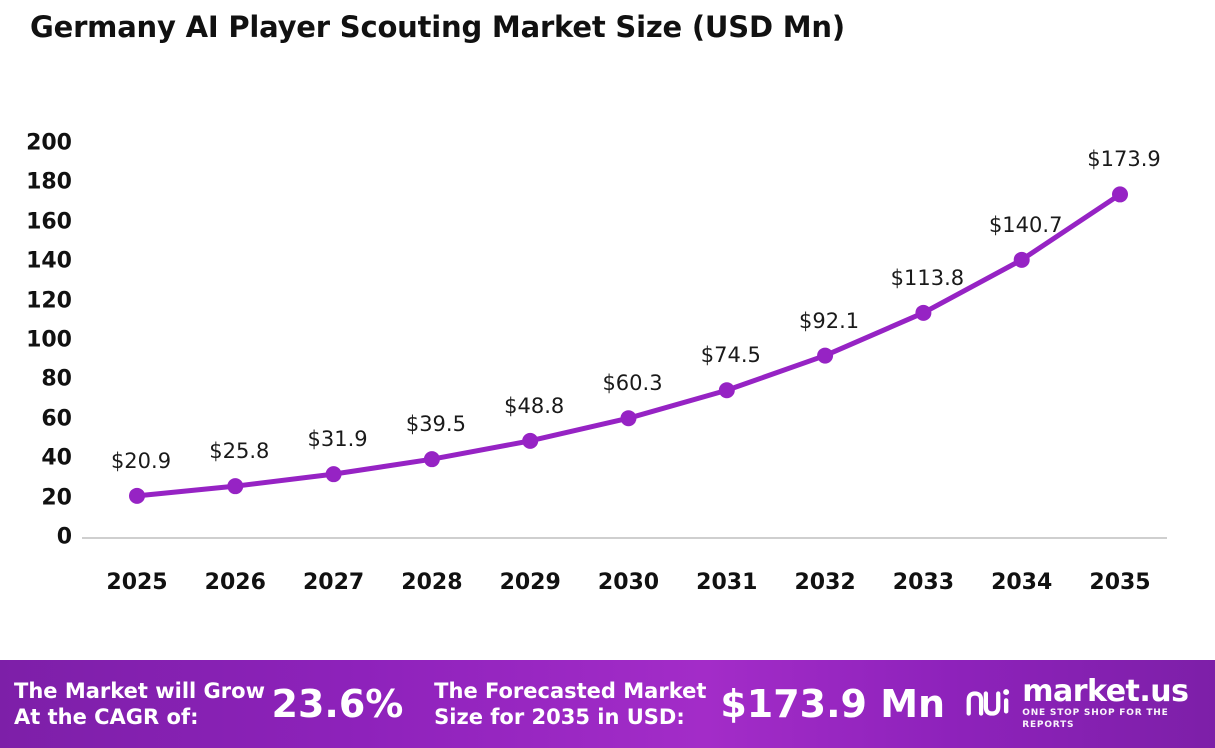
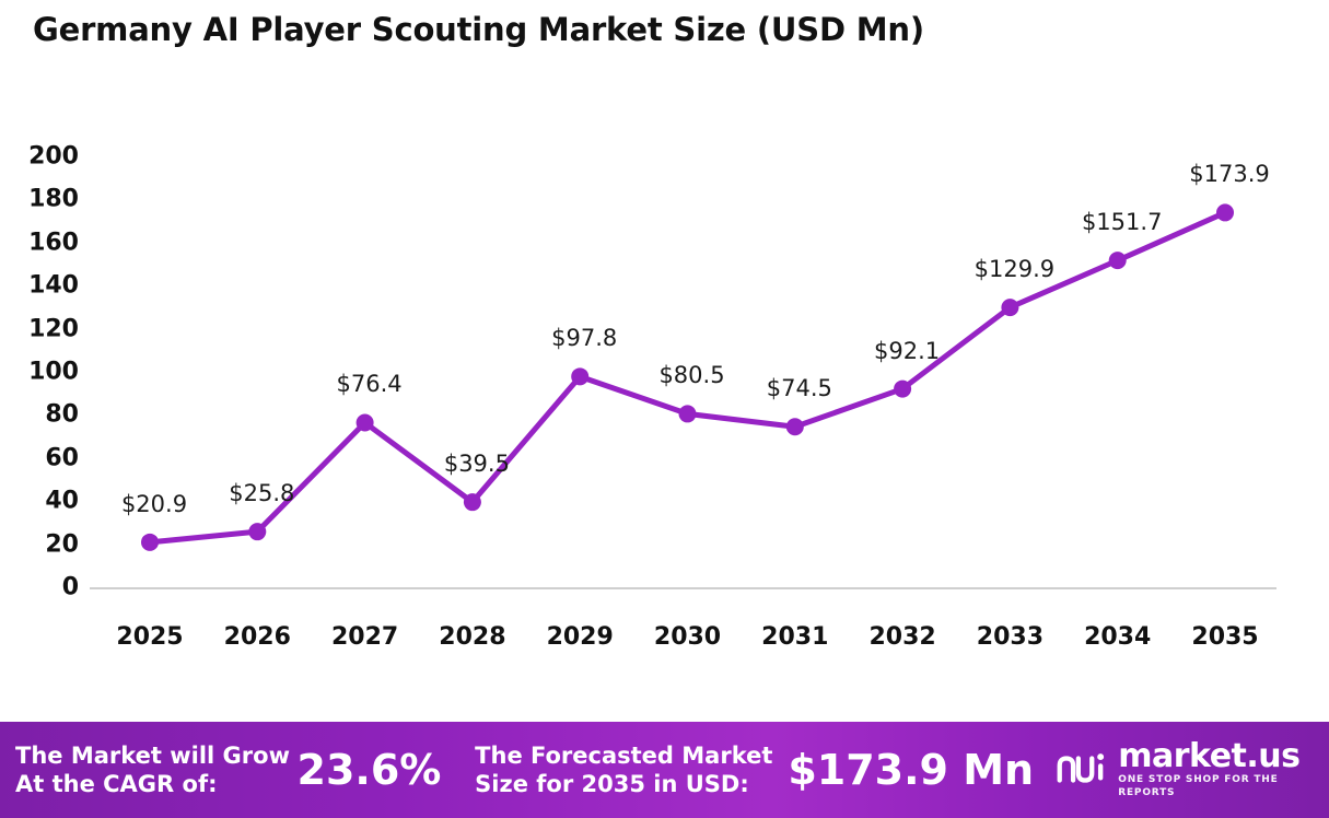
2027: $31.9 -> $76.4
2029: $48.8 -> $97.8
2030: $60.3 -> $80.5
2033: $113.8 -> $129.9
2034: $140.7 -> $151.7
